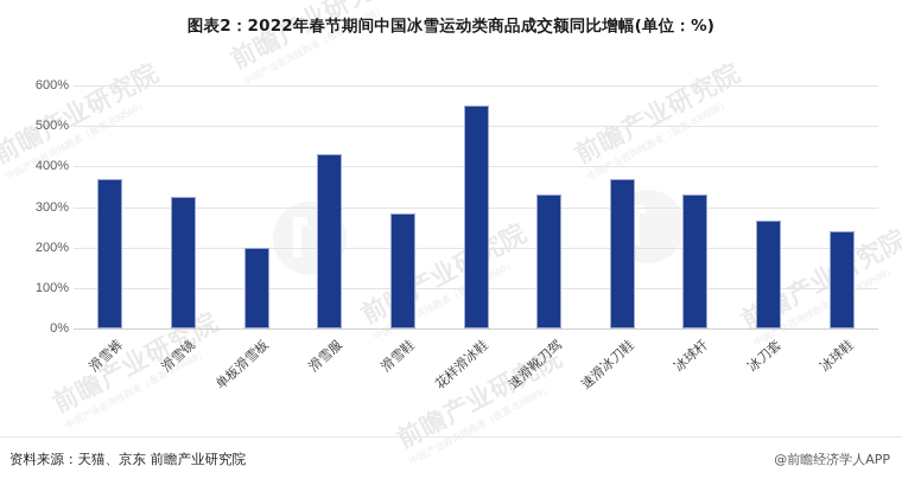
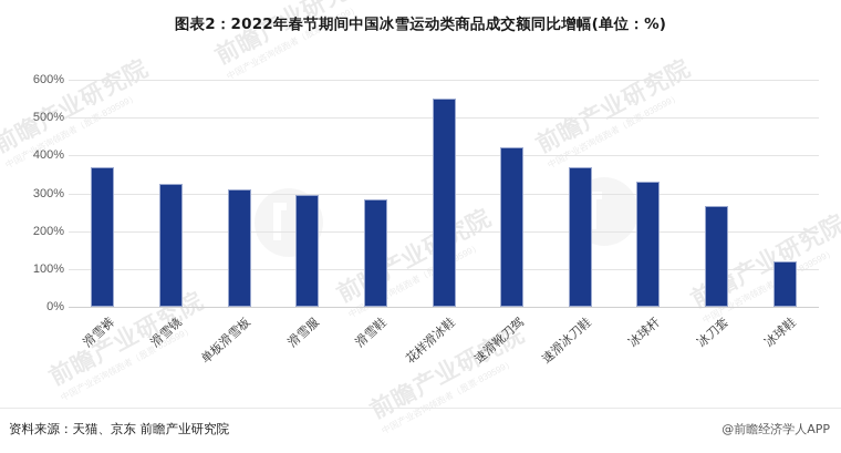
单板滑雪板: 200% -> 310%
滑雪服: 430% -> 300%
速滑靴刀驾: 330% -> 420%
冰球鞋: 240% -> 120%
